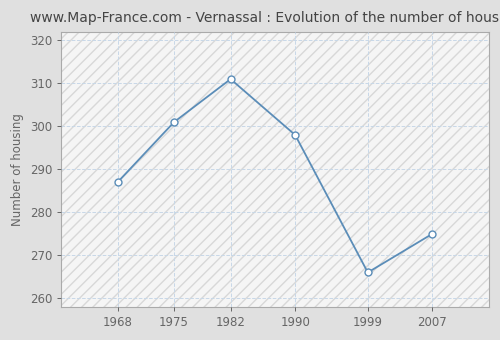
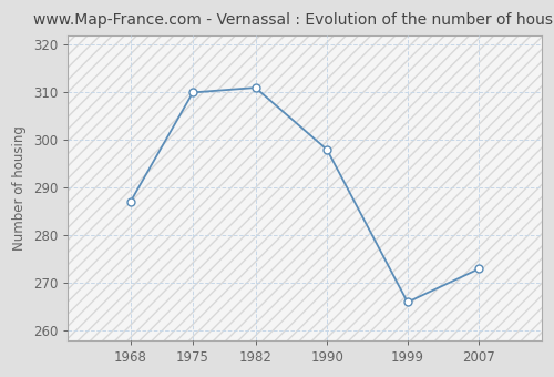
1975: 301 -> 310
2007: 275 -> 273
